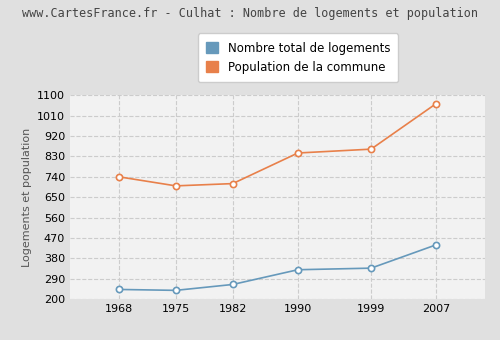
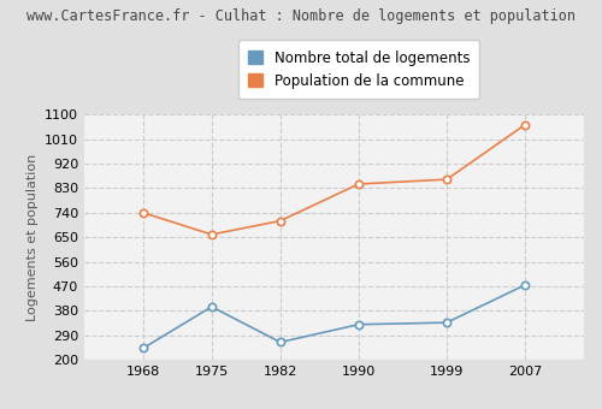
Nombre total de logements/1975: 239 -> 395
Population de la commune/1975: 700 -> 660
Nombre total de logements/2007: 440 -> 475
